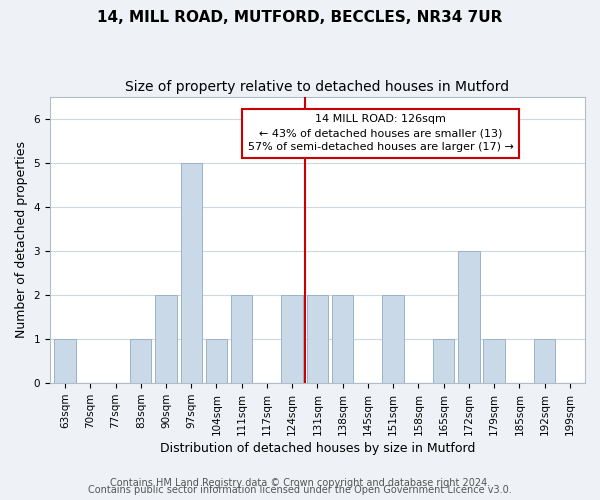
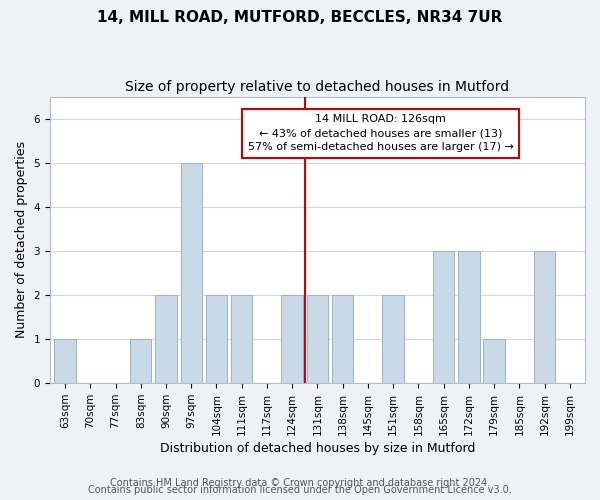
104sqm: 1 -> 2
165sqm: 1 -> 3
192sqm: 1 -> 3
